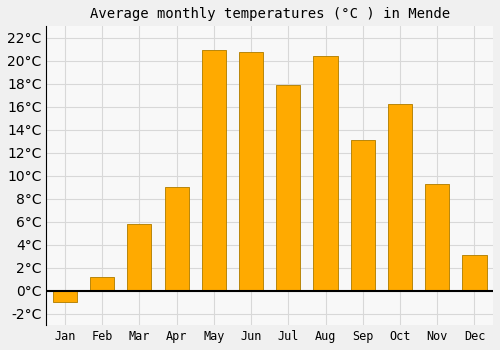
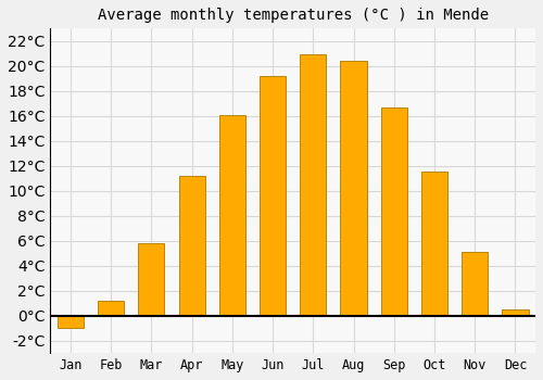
Apr: 9.0°C -> 11.2°C
May: 20.9°C -> 16.1°C
Jun: 20.8°C -> 19.2°C
Jul: 17.9°C -> 20.9°C
Sep: 13.1°C -> 16.7°C
Oct: 16.2°C -> 11.5°C
Nov: 9.3°C -> 5.1°C
Dec: 3.1°C -> 0.5°C
